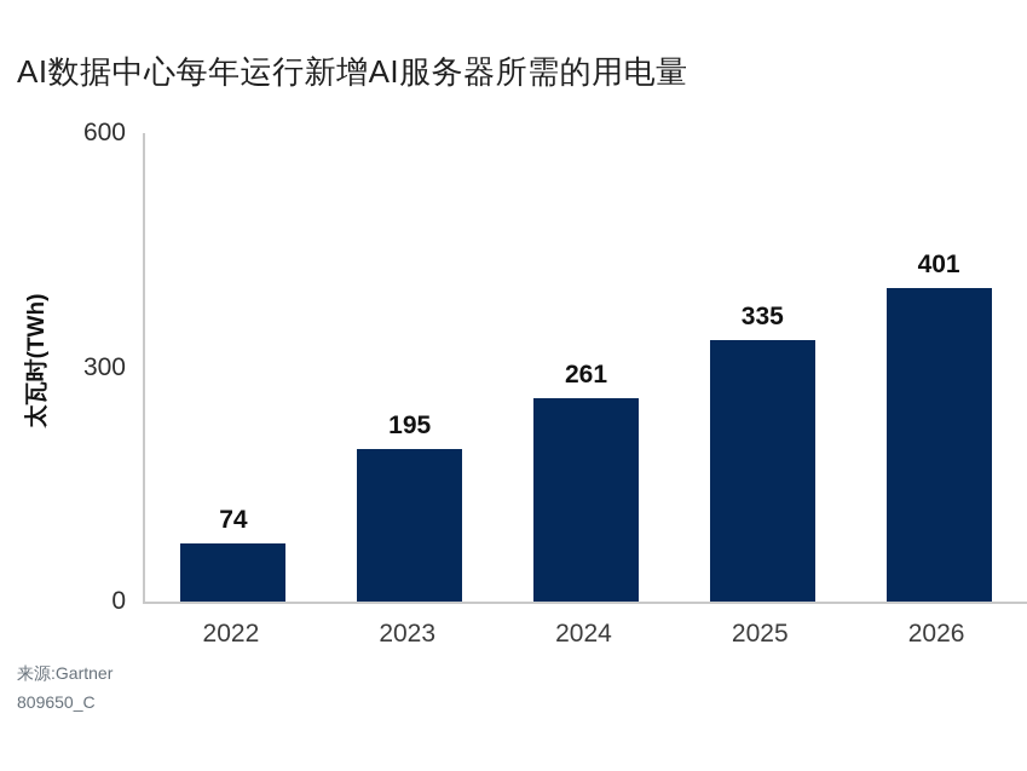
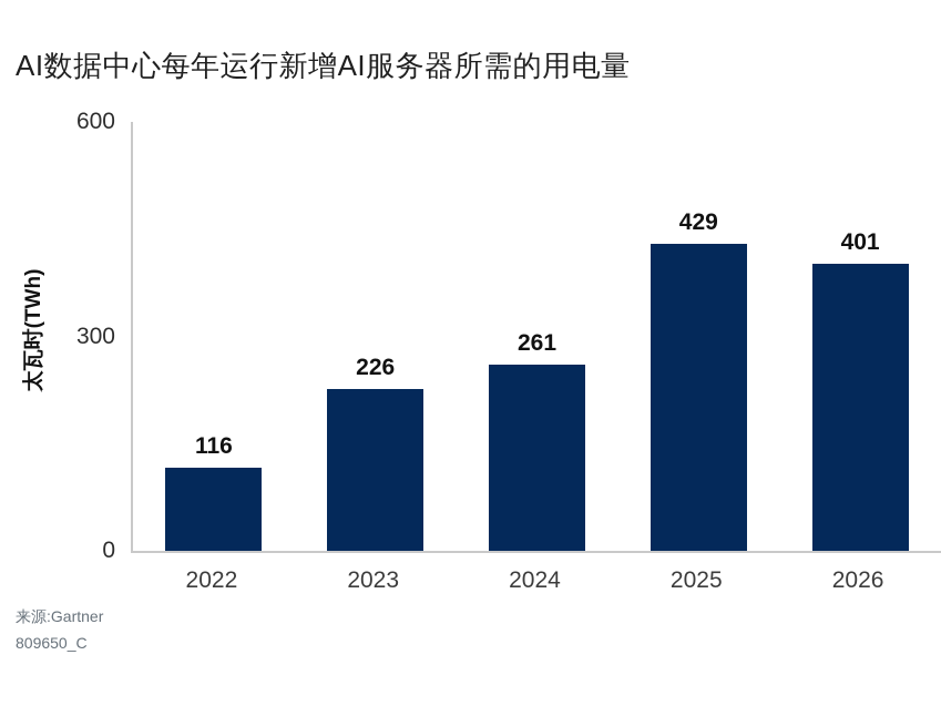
2022: 74 -> 116
2023: 195 -> 226
2025: 335 -> 429
